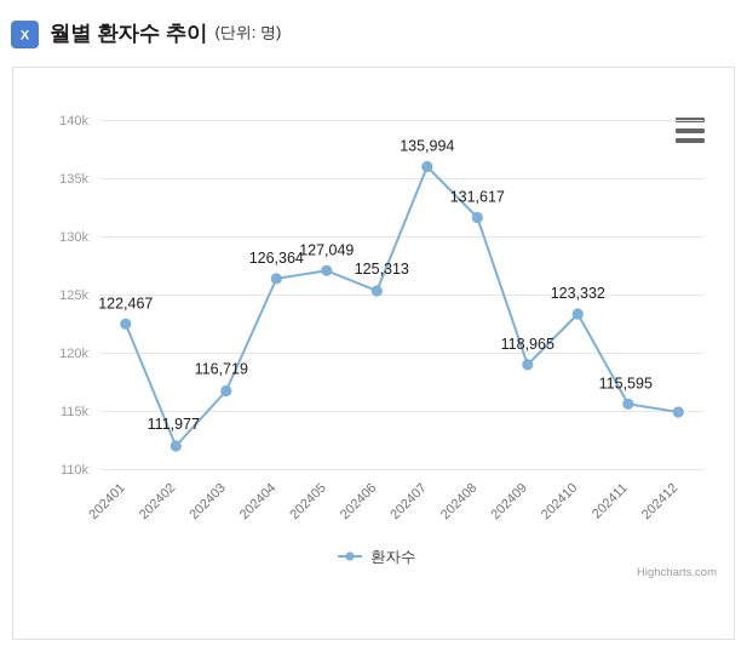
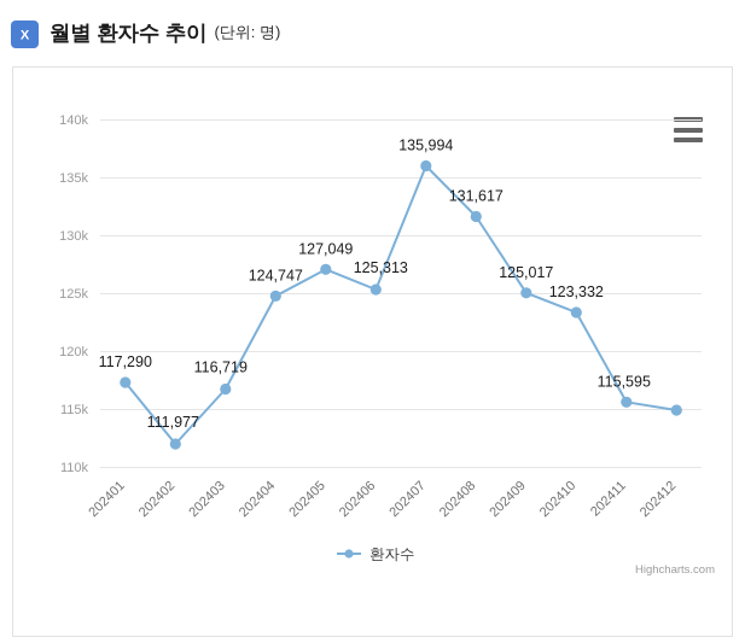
202401: 122,467 -> 117,290
202404: 126,364 -> 124,747
202409: 118,965 -> 125,017
